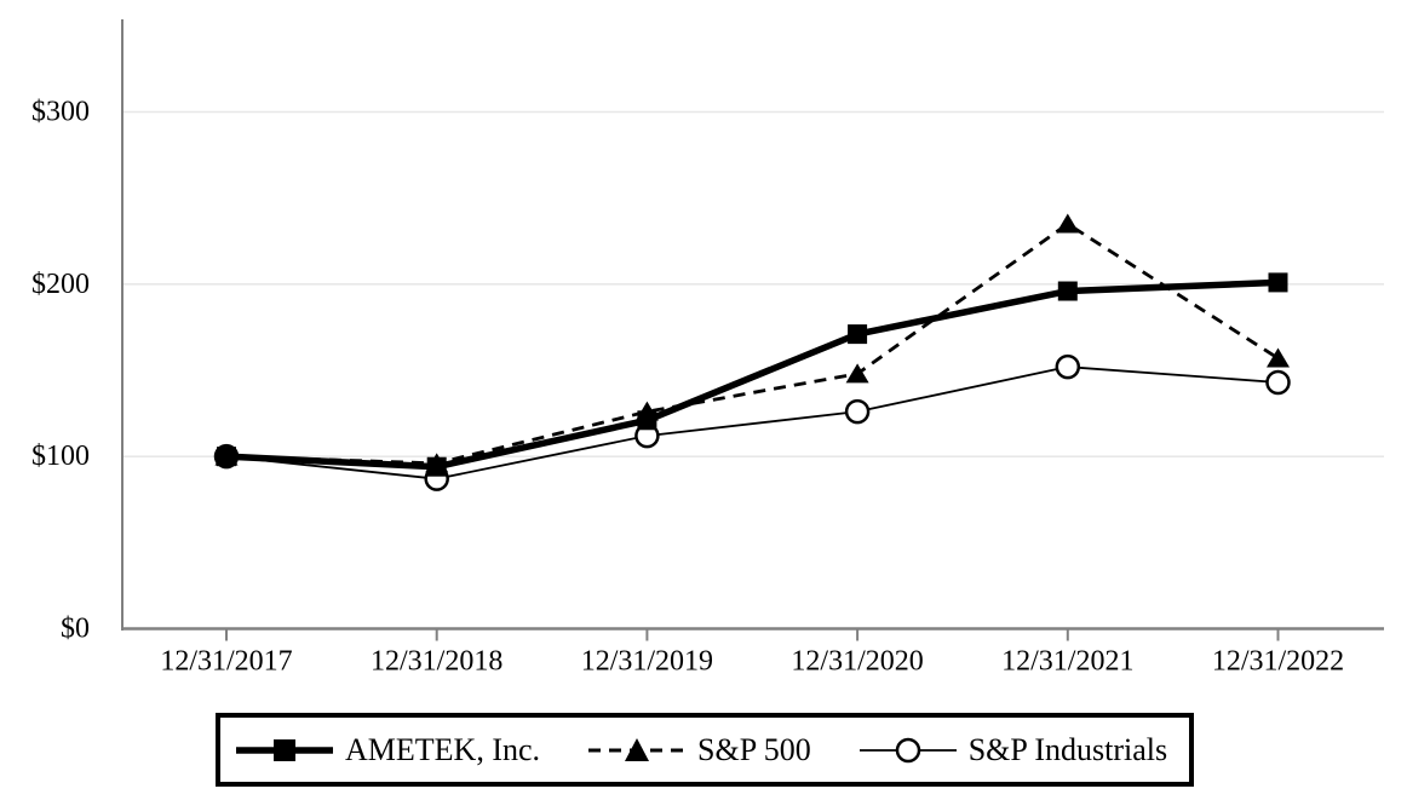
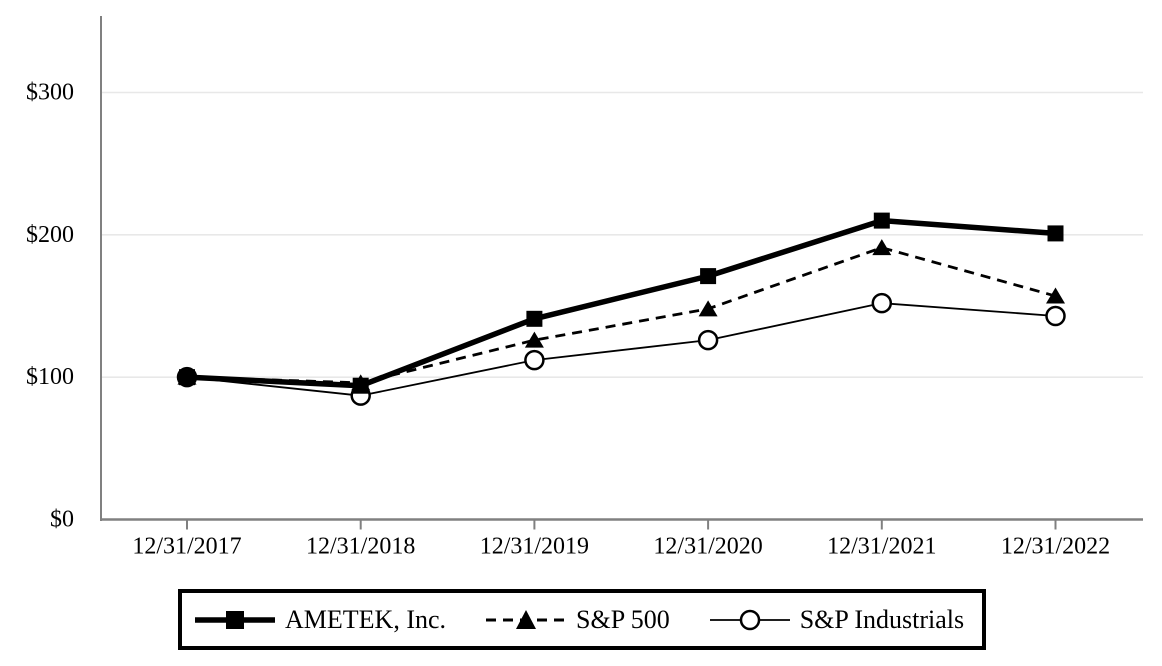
AMETEK, Inc./12/31/2019: $121 -> $141
AMETEK, Inc./12/31/2021: $196 -> $210
S&P 500/12/31/2021: $235 -> $191
